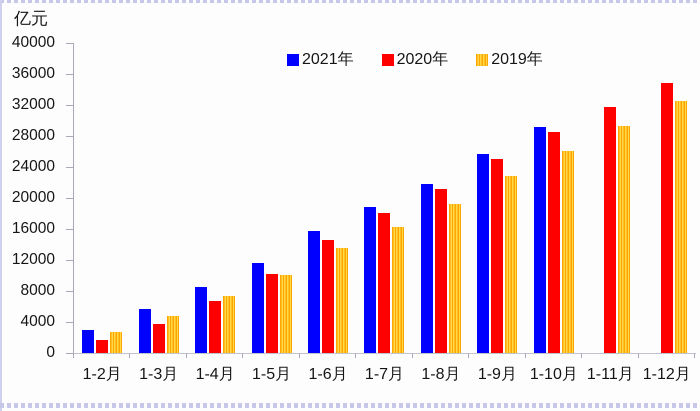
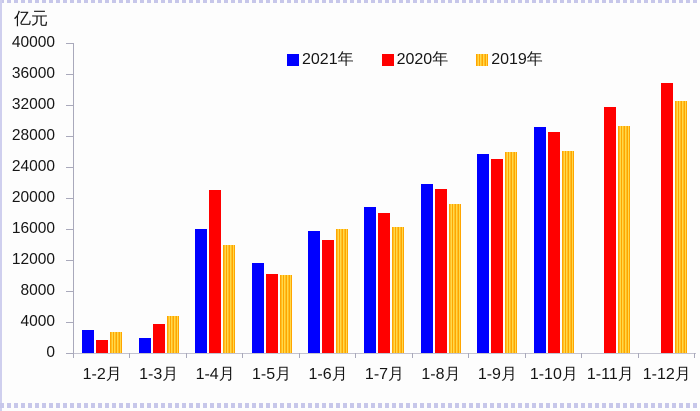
2021年/1-3月: 6000 -> 2000
2021年/1-4月: 9000 -> 16000
2020年/1-4月: 7000 -> 21000
2019年/1-4月: 7000 -> 14000
2019年/1-6月: 14000 -> 16000
2019年/1-9月: 23000 -> 26000
